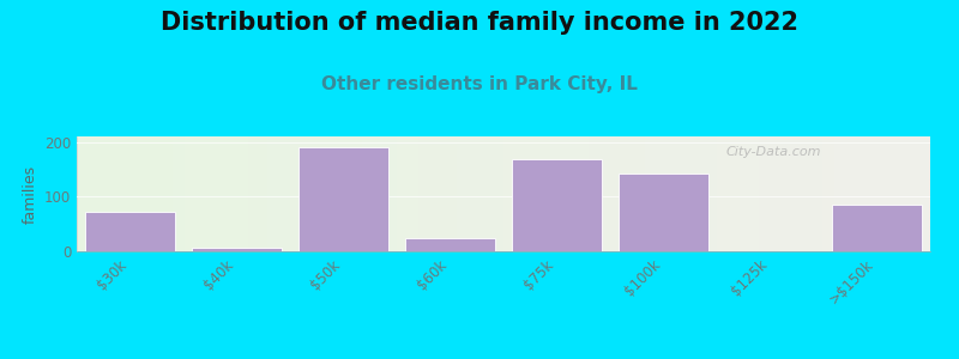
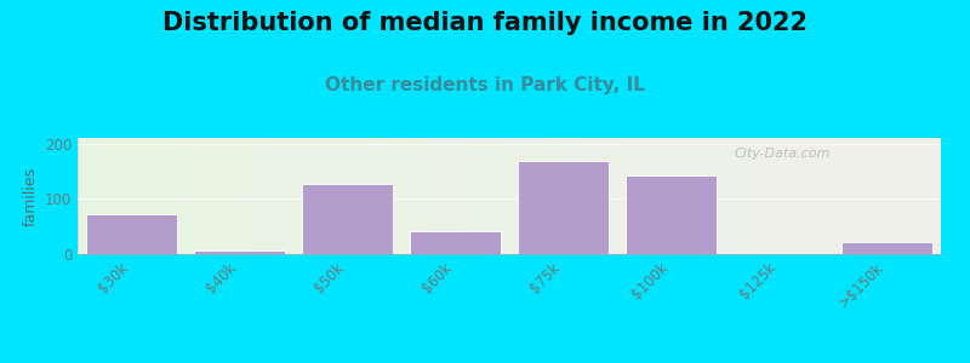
$50k: 190 -> 127
$60k: 25 -> 42
>$150k: 85 -> 22
